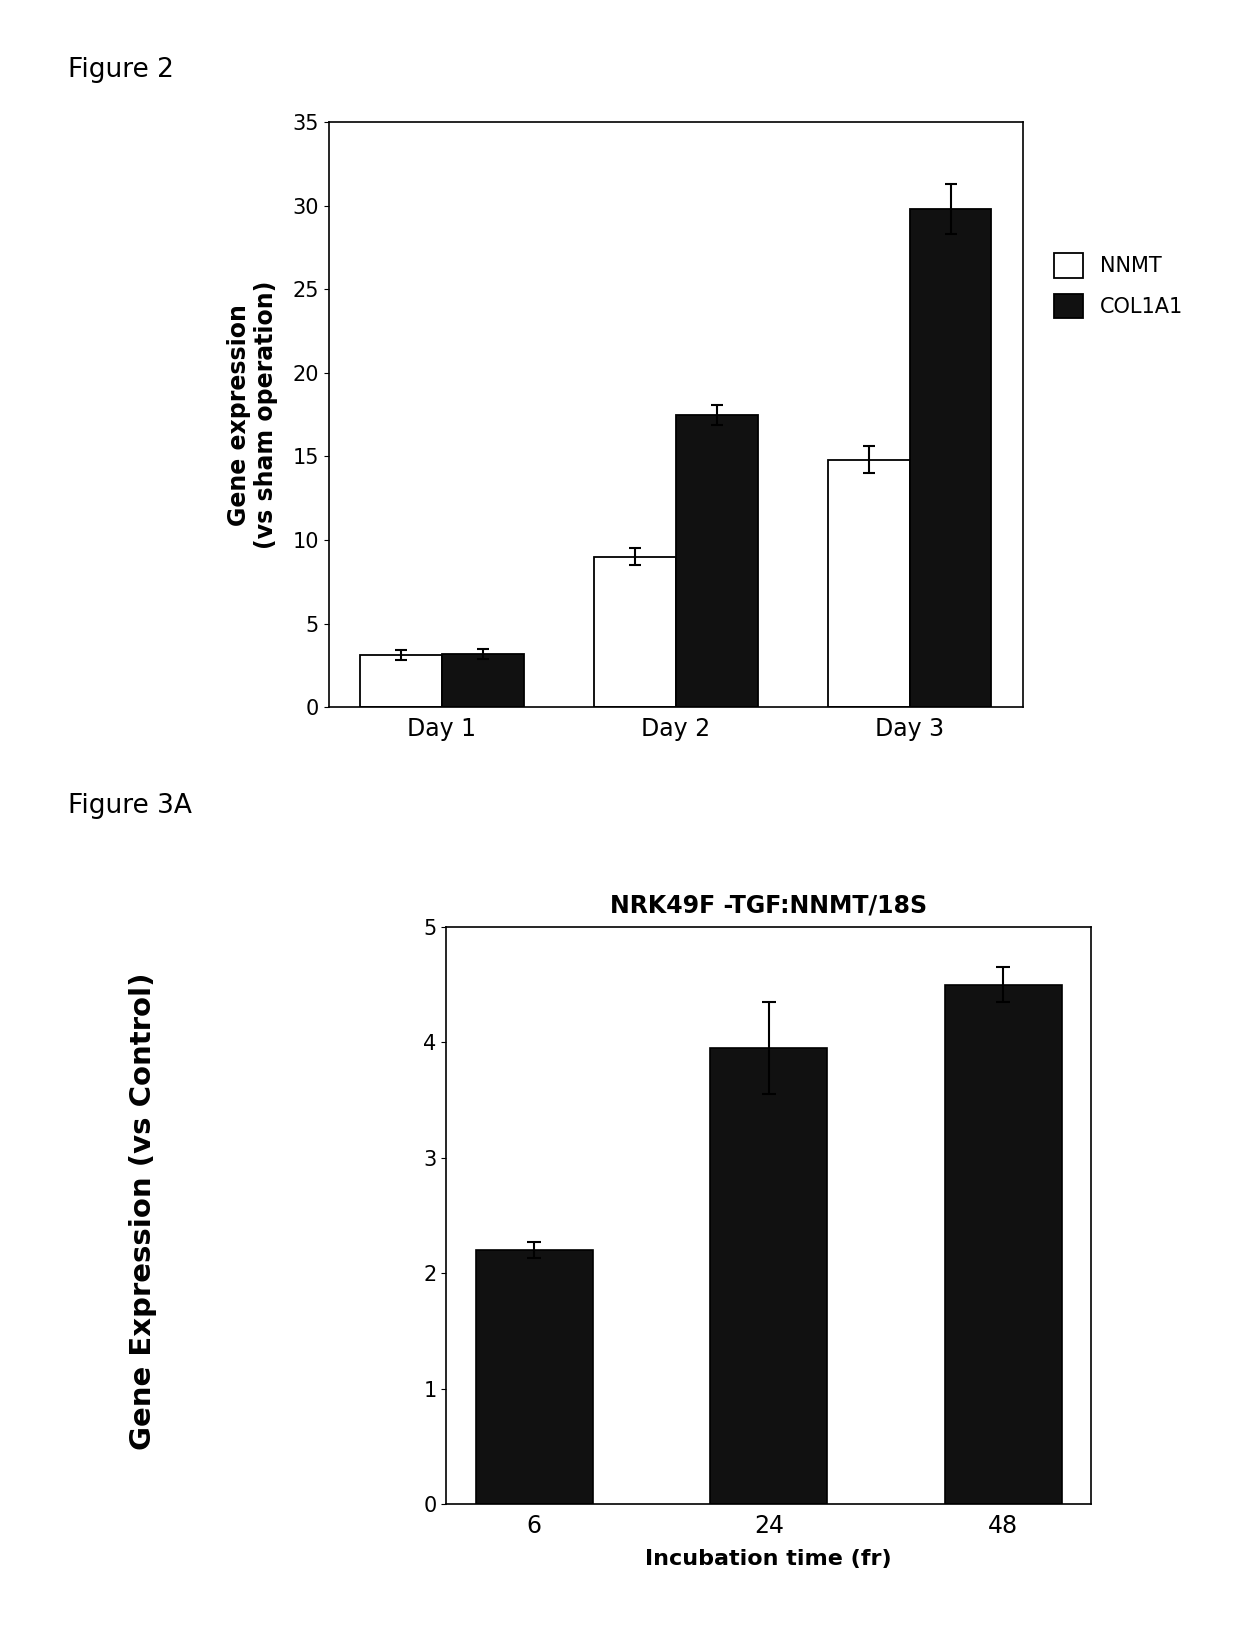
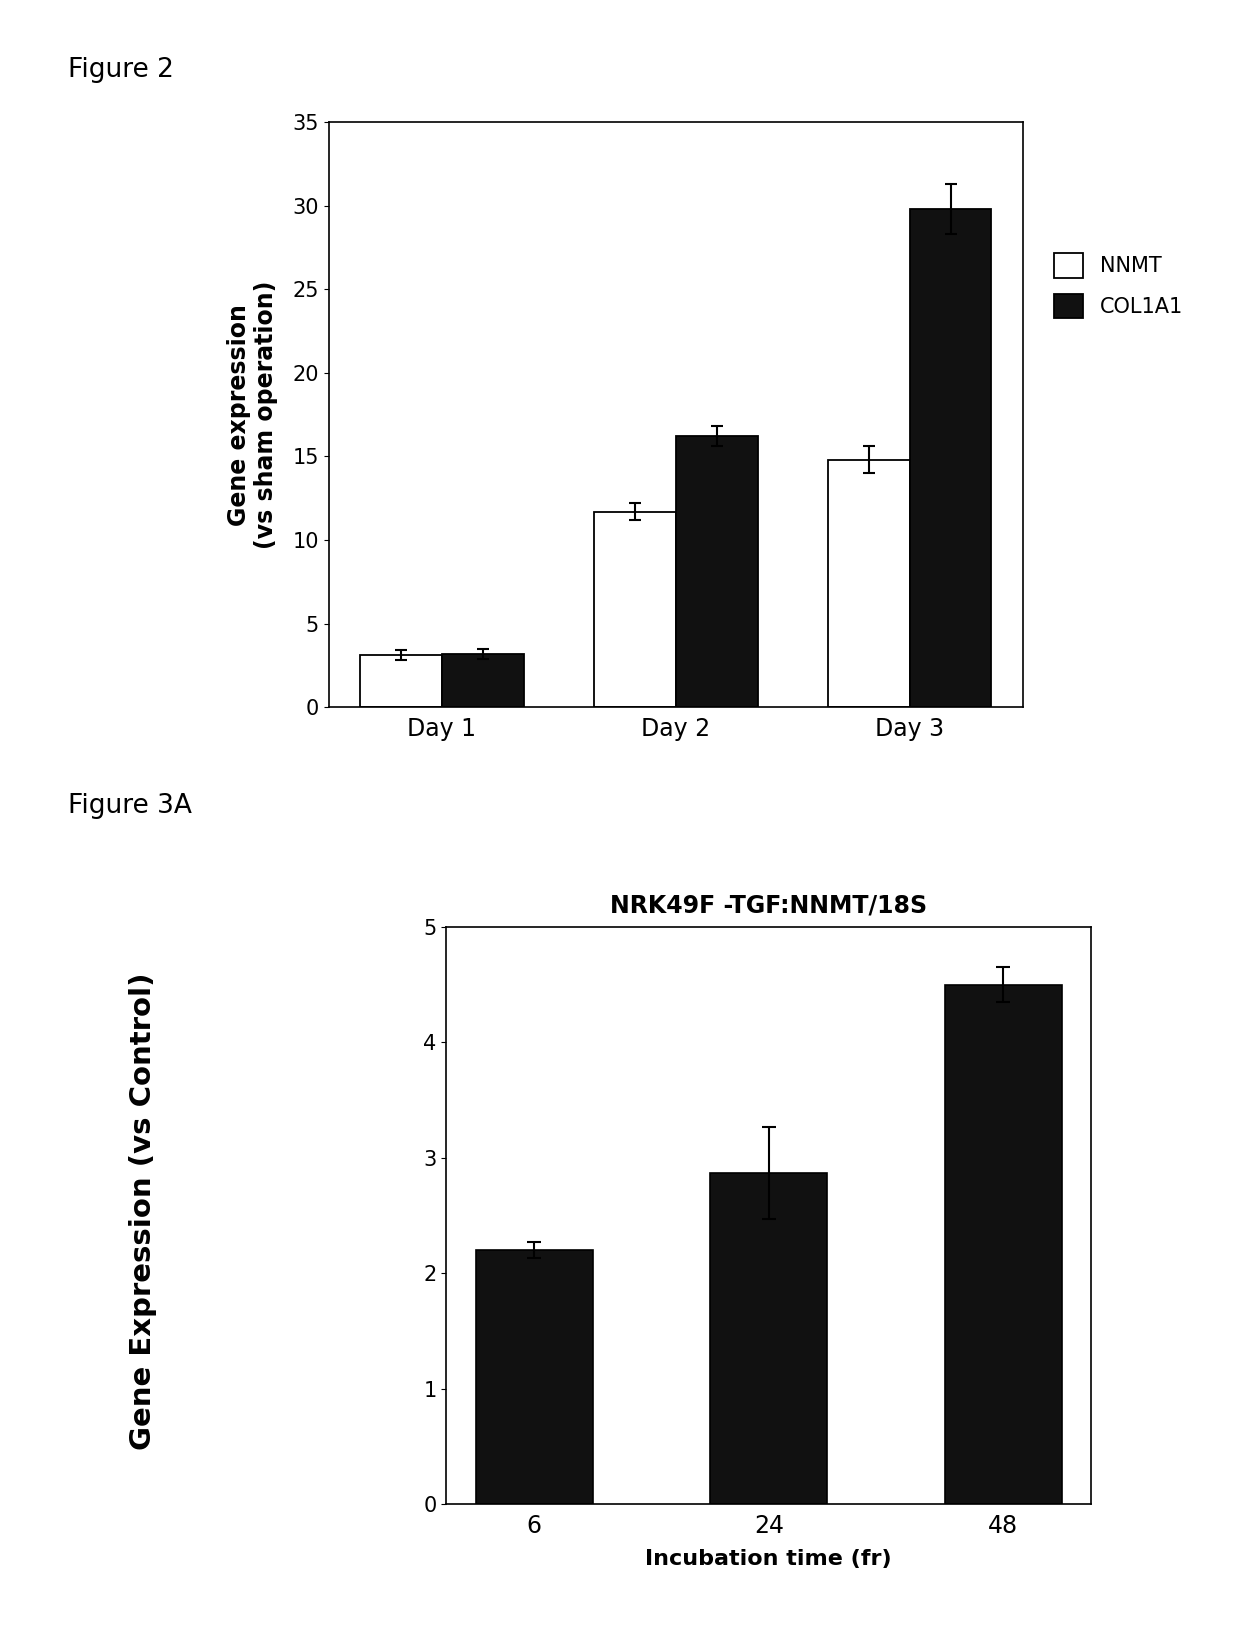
NNMT/Day 2: 9.0 -> 11.7
COL1A1/Day 2: 17.5 -> 16.2
NRK49F -TGF:NNMT/18S/24: 3.95 -> 2.87
